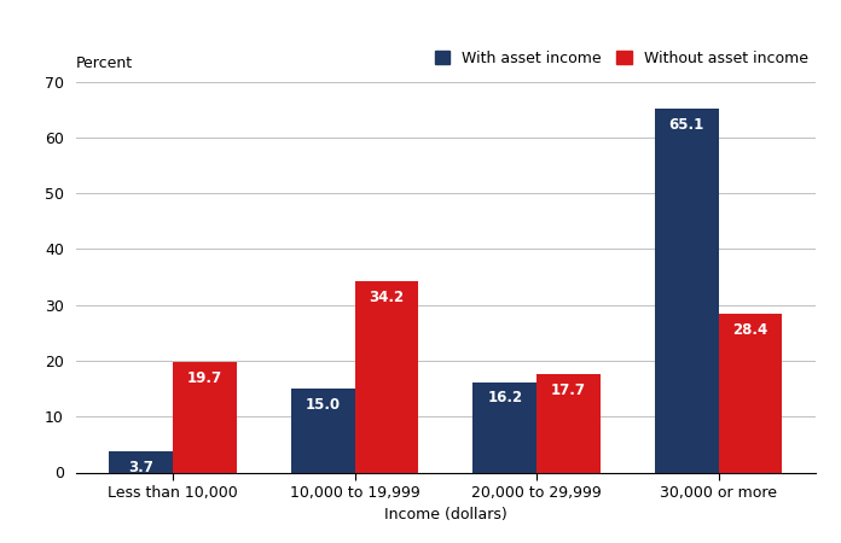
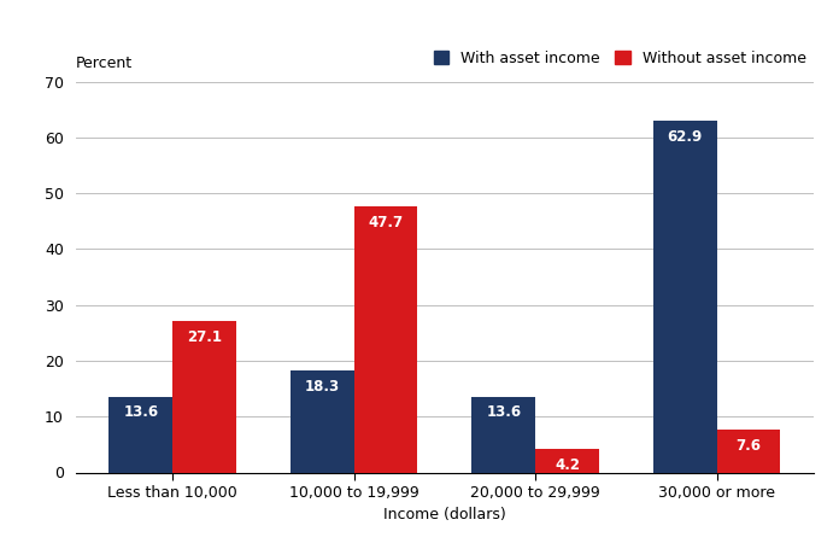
With asset income/Less than 10,000: 3.7 -> 13.6
Without asset income/Less than 10,000: 19.7 -> 27.1
With asset income/10,000 to 19,999: 15.0 -> 18.3
Without asset income/10,000 to 19,999: 34.2 -> 47.7
With asset income/20,000 to 29,999: 16.2 -> 13.6
Without asset income/20,000 to 29,999: 17.7 -> 4.2
With asset income/30,000 or more: 65.1 -> 62.9
Without asset income/30,000 or more: 28.4 -> 7.6
